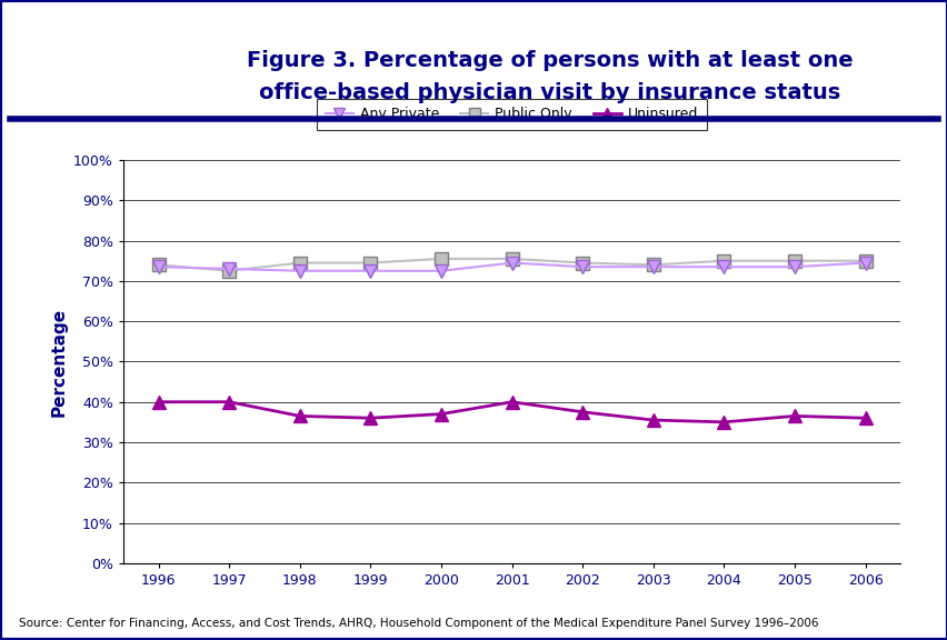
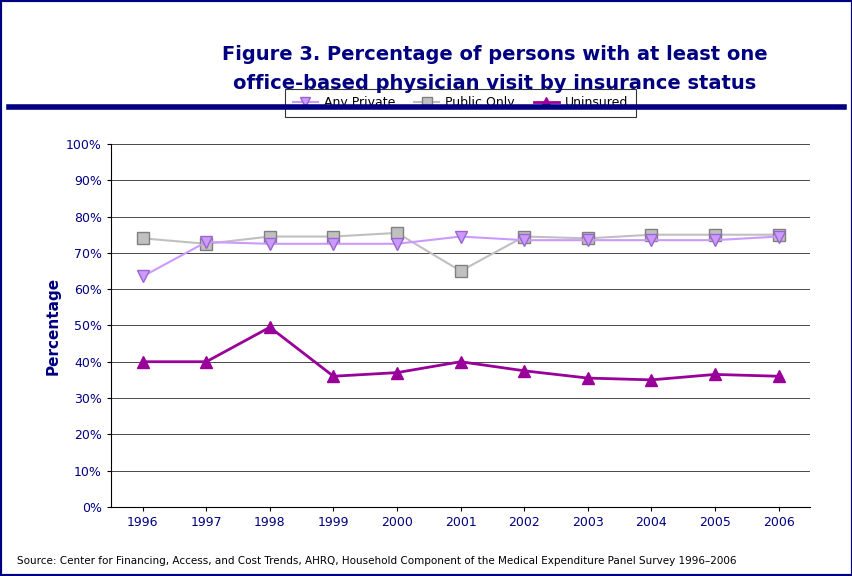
Any Private/1996: 73.5% -> 63.5%
Uninsured/1998: 36.5% -> 49.5%
Public Only/2001: 75.5% -> 65.0%
